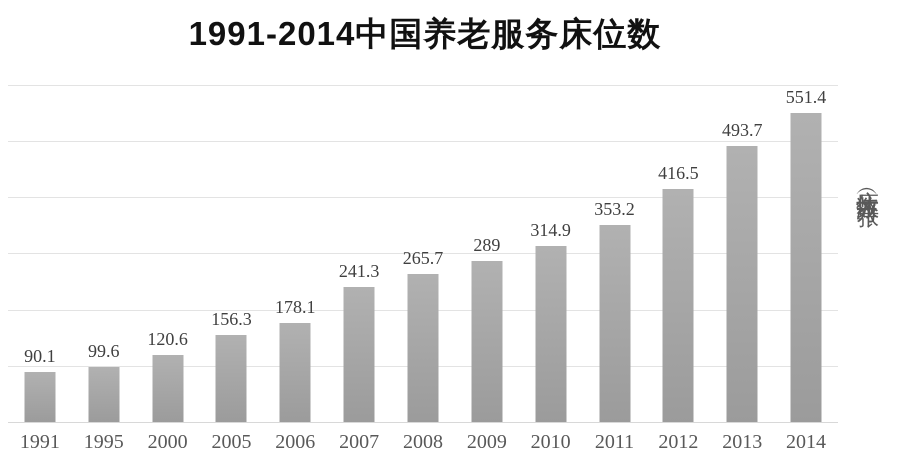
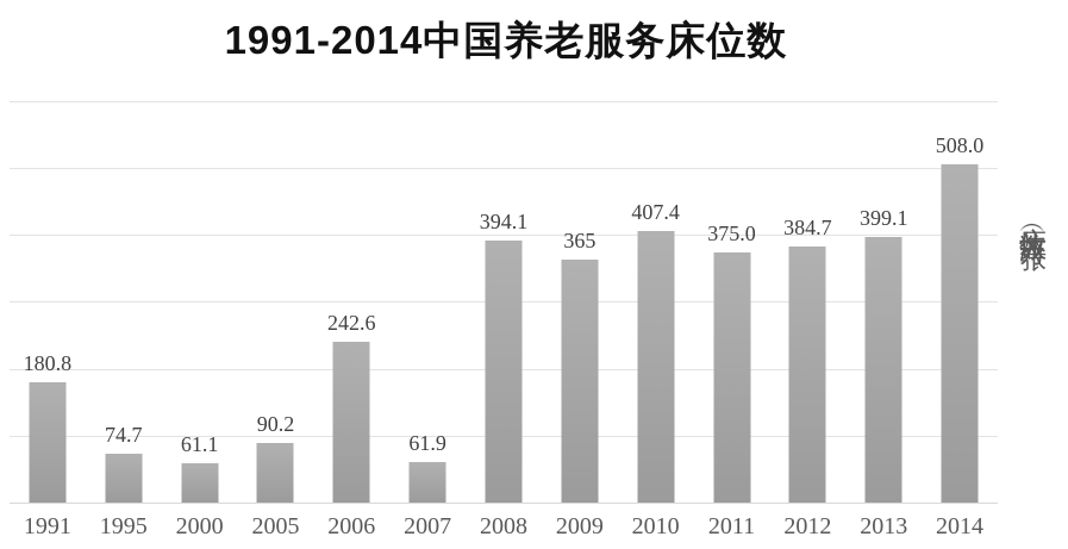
1991: 90.1 -> 180.8
1995: 99.6 -> 74.7
2000: 120.6 -> 61.1
2005: 156.3 -> 90.2
2006: 178.1 -> 242.6
2007: 241.3 -> 61.9
2008: 265.7 -> 394.1
2009: 289 -> 365
2010: 314.9 -> 407.4
2011: 353.2 -> 375.0
2012: 416.5 -> 384.7
2013: 493.7 -> 399.1
2014: 551.4 -> 508.0
